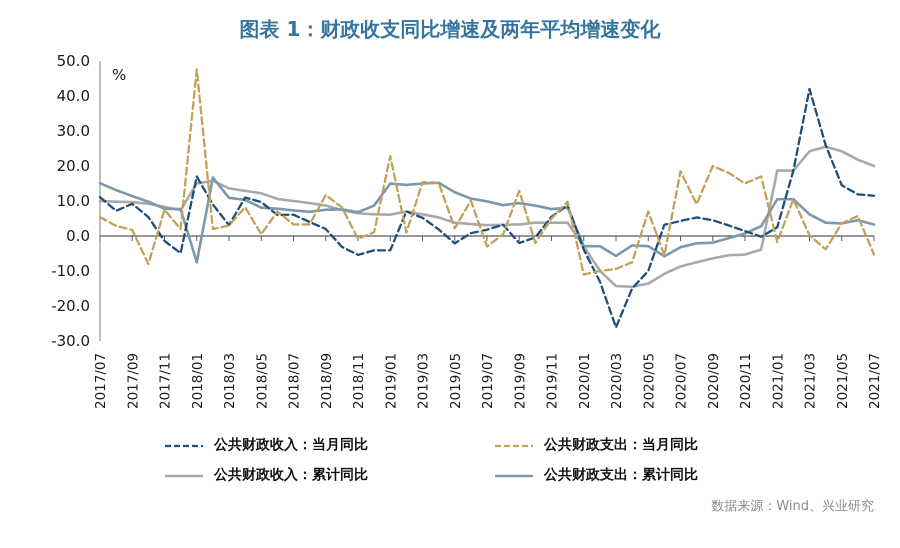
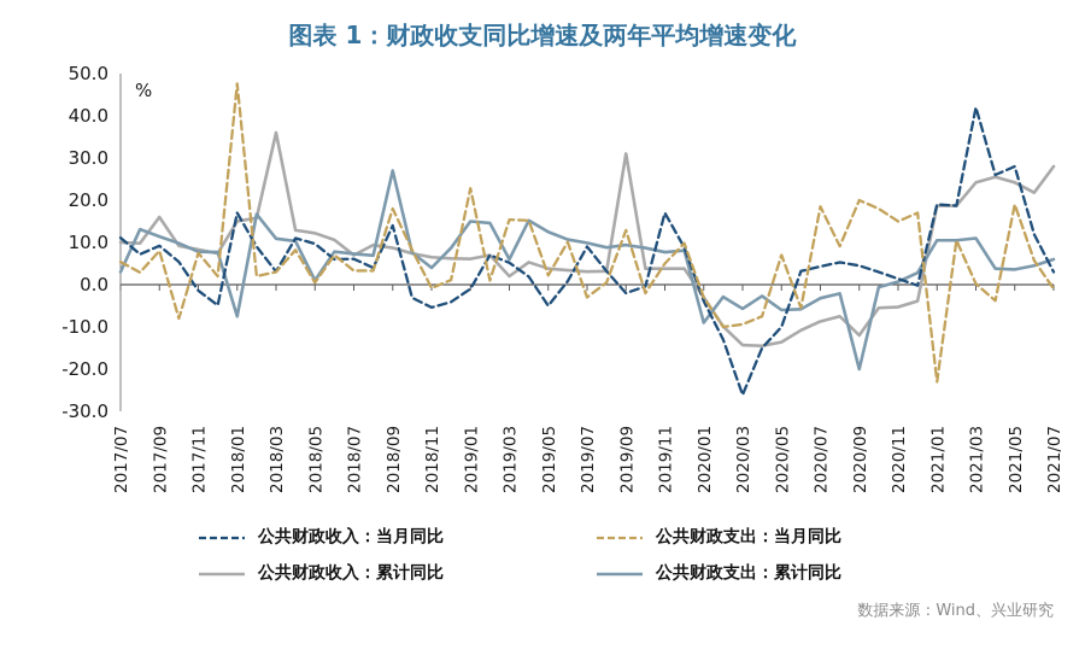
公共财政支出：累计同比/2017/07: 15 -> 3
公共财政支出：当月同比/2017/09: 2 -> 8
公共财政收入：累计同比/2017/09: 10 -> 16
公共财政收入：累计同比/2018/03: 14 -> 36
公共财政支出：累计同比/2018/05: 8 -> 1
公共财政收入：累计同比/2018/07: 10 -> 7
公共财政收入：当月同比/2018/09: 2 -> 14
公共财政支出：当月同比/2018/09: 12 -> 18
公共财政支出：累计同比/2018/09: 8 -> 27
公共财政支出：累计同比/2018/11: 7 -> 4
公共财政收入：当月同比/2019/01: -4 -> -1
公共财政收入：累计同比/2019/03: 6 -> 2
公共财政支出：累计同比/2019/03: 15 -> 6
公共财政收入：当月同比/2019/05: -2 -> -5
公共财政收入：当月同比/2019/07: 2 -> 9
公共财政收入：累计同比/2019/09: 3 -> 31
公共财政收入：当月同比/2019/11: 6 -> 17
公共财政支出：当月同比/2020/01: -11 -> -3
公共财政支出：累计同比/2020/01: -3 -> -9
公共财政支出：累计同比/2020/05: -3 -> -6
公共财政收入：累计同比/2020/09: -6 -> -12
公共财政支出：累计同比/2020/09: -2 -> -20
公共财政收入：当月同比/2021/01: 2 -> 19
公共财政支出：当月同比/2021/01: -2 -> -23
公共财政支出：累计同比/2021/03: 6 -> 11
公共财政收入：当月同比/2021/05: 14 -> 28
公共财政支出：当月同比/2021/05: 4 -> 19
公共财政收入：当月同比/2021/07: 12 -> 3
公共财政支出：当月同比/2021/07: -5 -> -1
公共财政收入：累计同比/2021/07: 20 -> 28
公共财政支出：累计同比/2021/07: 3 -> 6
